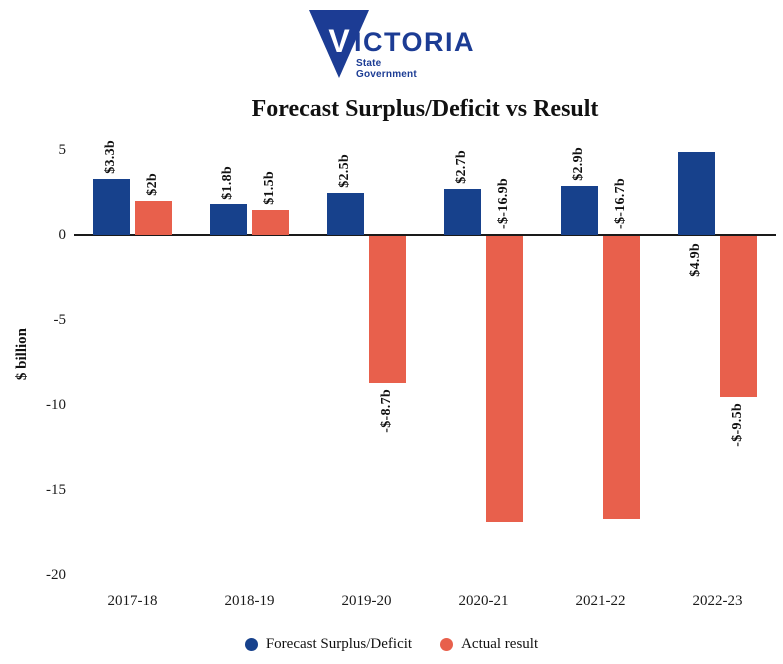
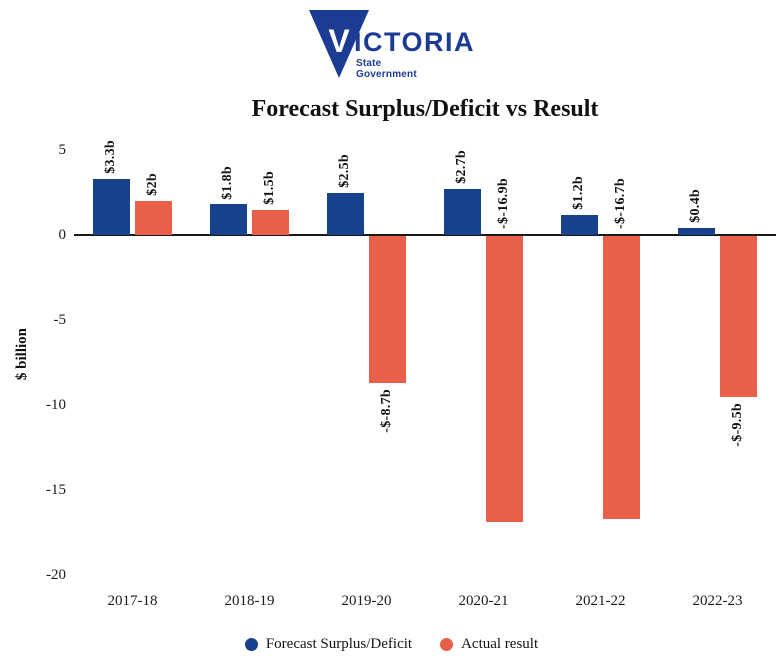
Forecast Surplus/Deficit/2021-22: $2.9b -> $1.2b
Forecast Surplus/Deficit/2022-23: $4.9b -> $0.4b
